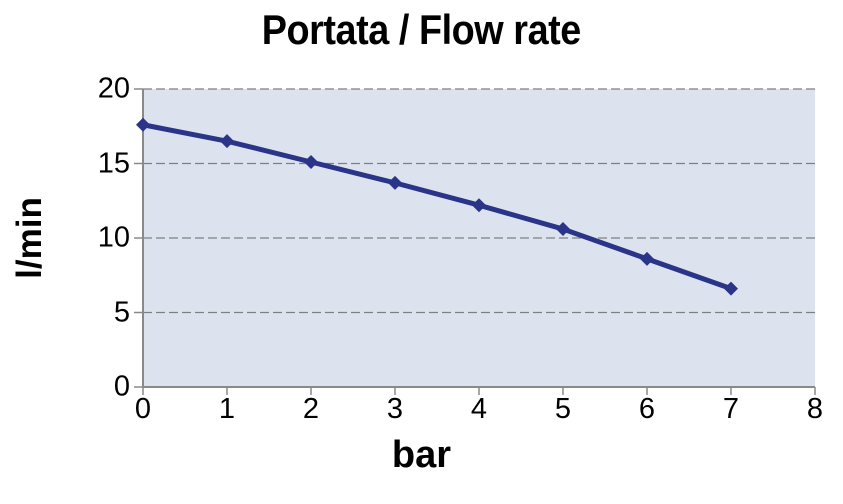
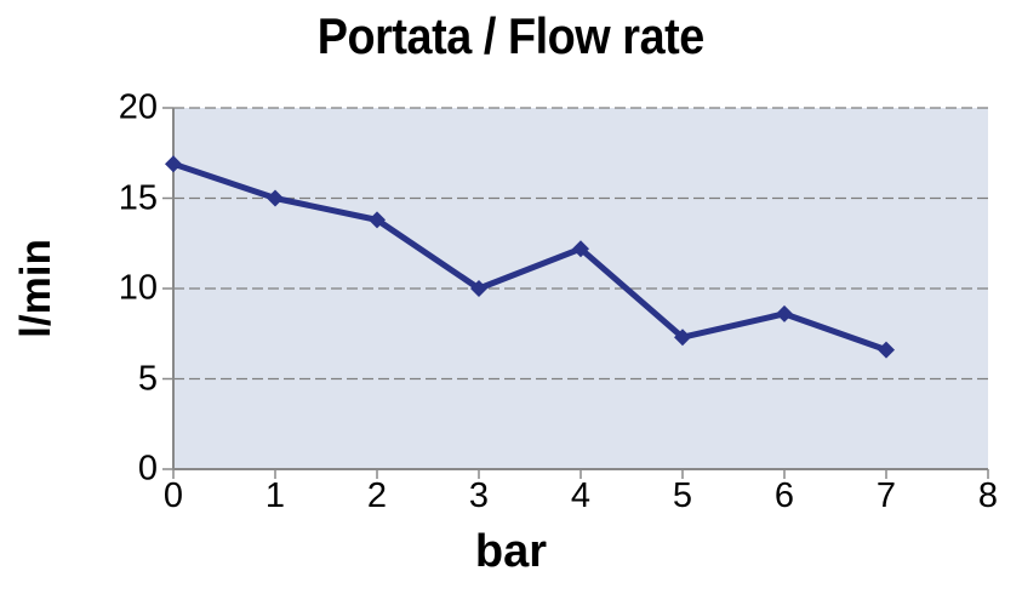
0: 17.6 -> 16.9
1: 16.5 -> 15.0
2: 15.1 -> 13.8
3: 13.7 -> 10.0
5: 10.6 -> 7.3
